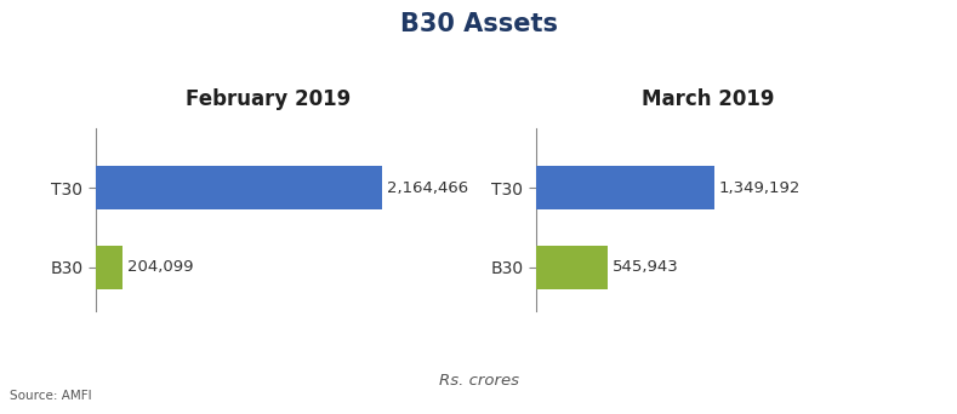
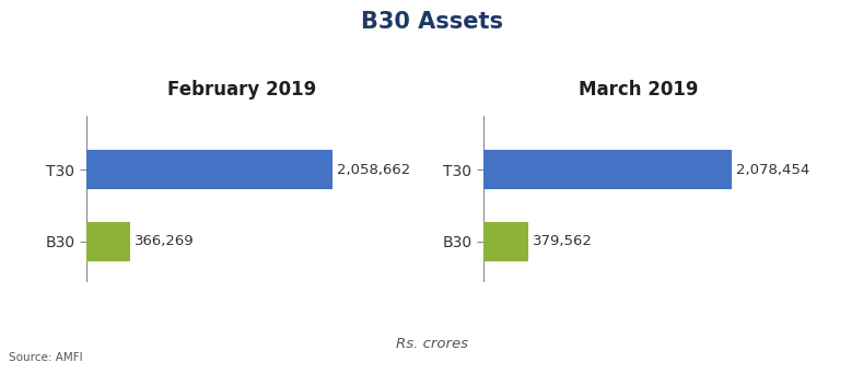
February 2019/T30: 2,164,466 -> 2,058,662
February 2019/B30: 204,099 -> 366,269
March 2019/T30: 1,349,192 -> 2,078,454
March 2019/B30: 545,943 -> 379,562
